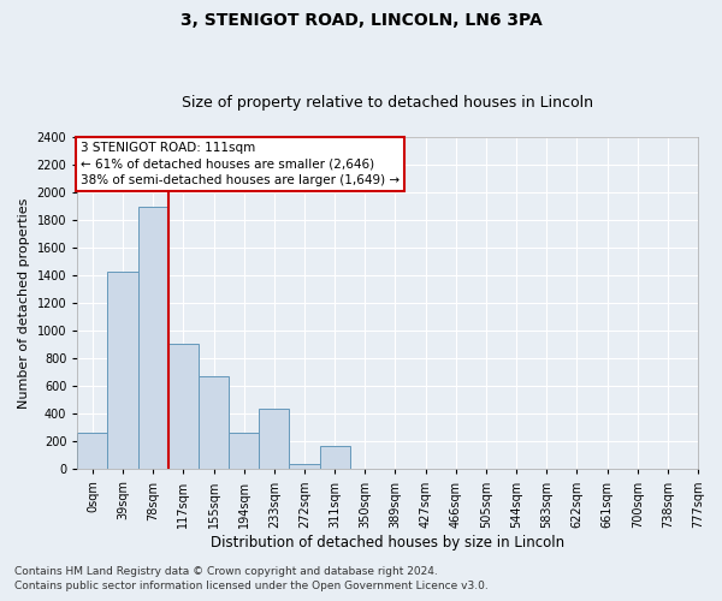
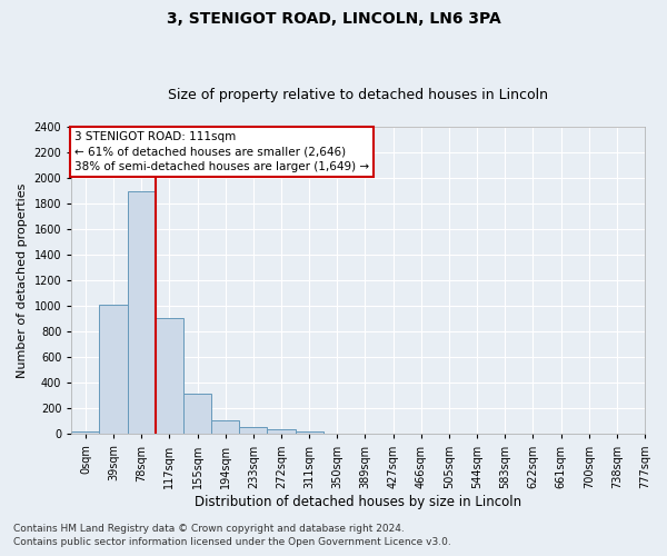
0sqm: 260 -> 20
39sqm: 1430 -> 1010
155sqm: 670 -> 320
194sqm: 260 -> 110
233sqm: 440 -> 60
311sqm: 170 -> 20
